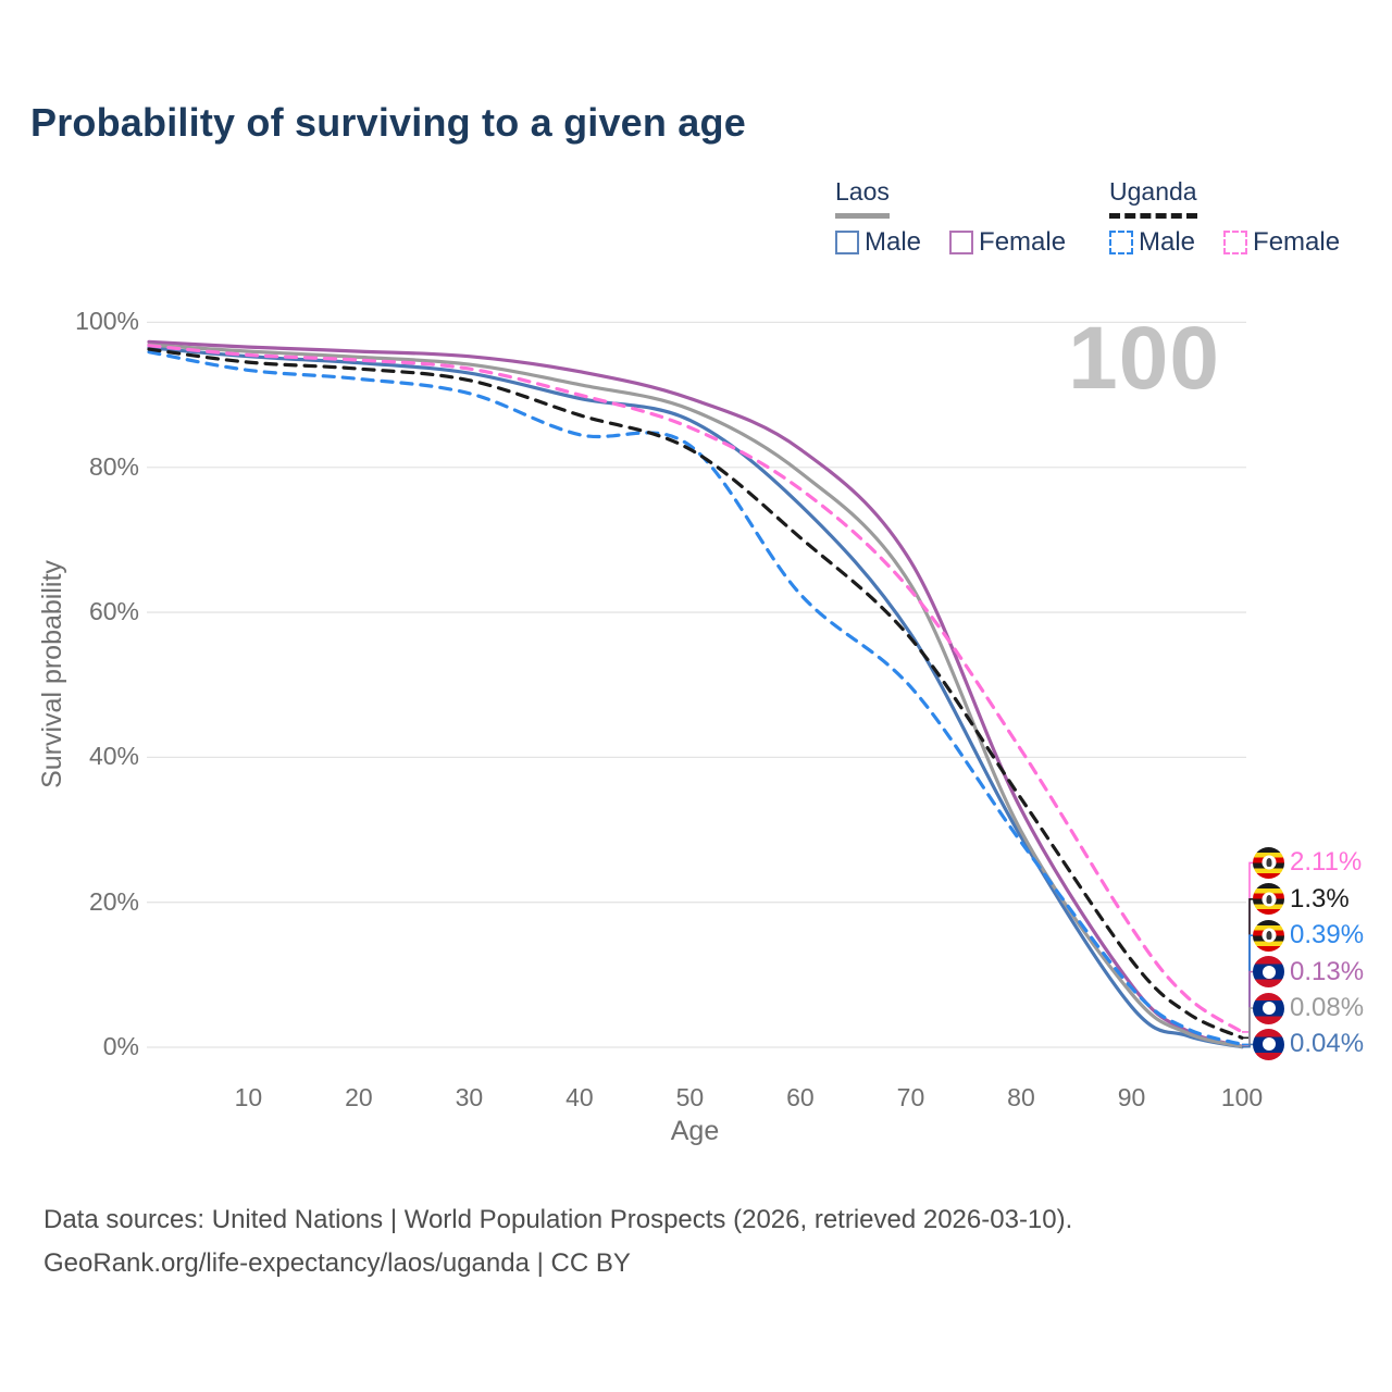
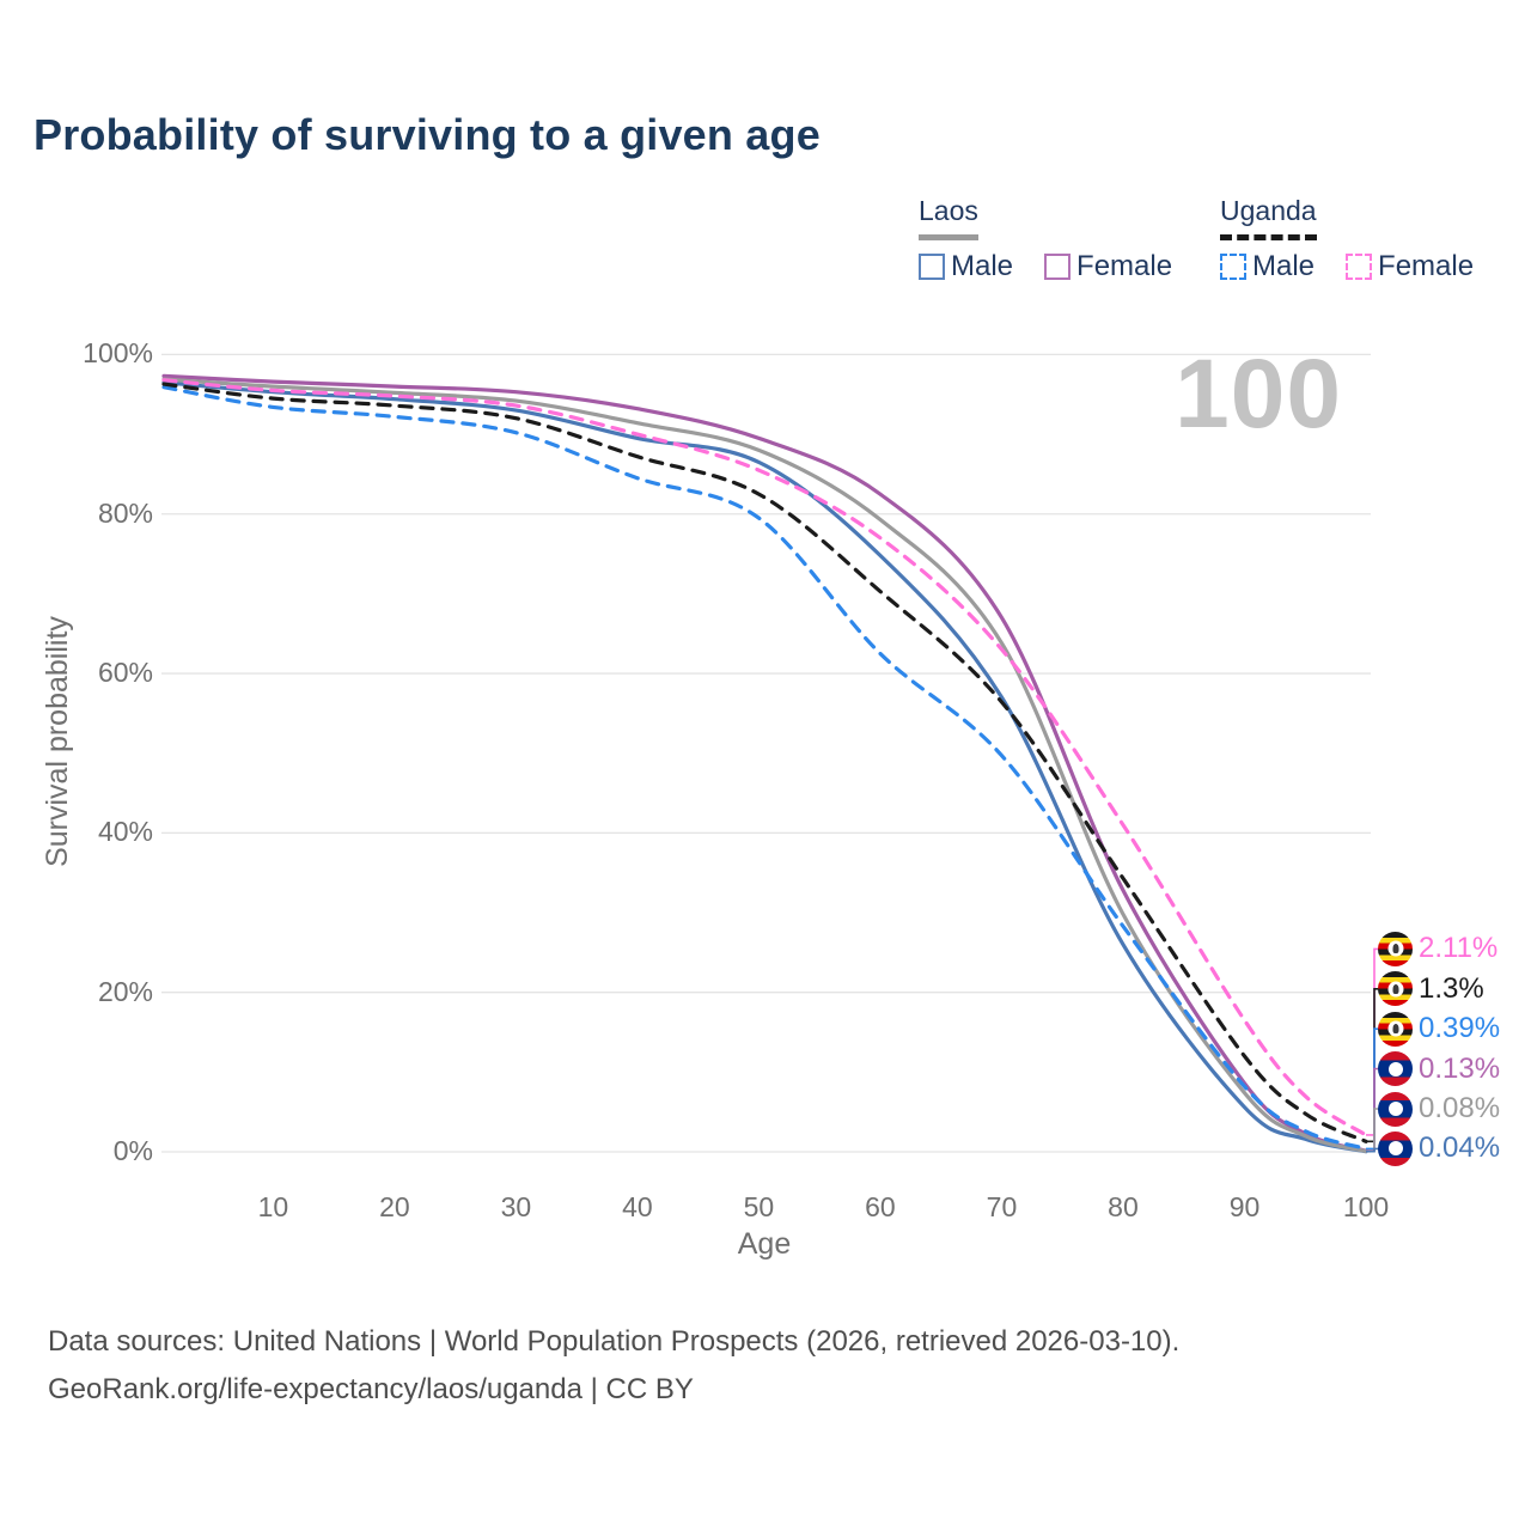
Uganda Male/50: 83% -> 80%
Laos Male/80: 29% -> 26%
